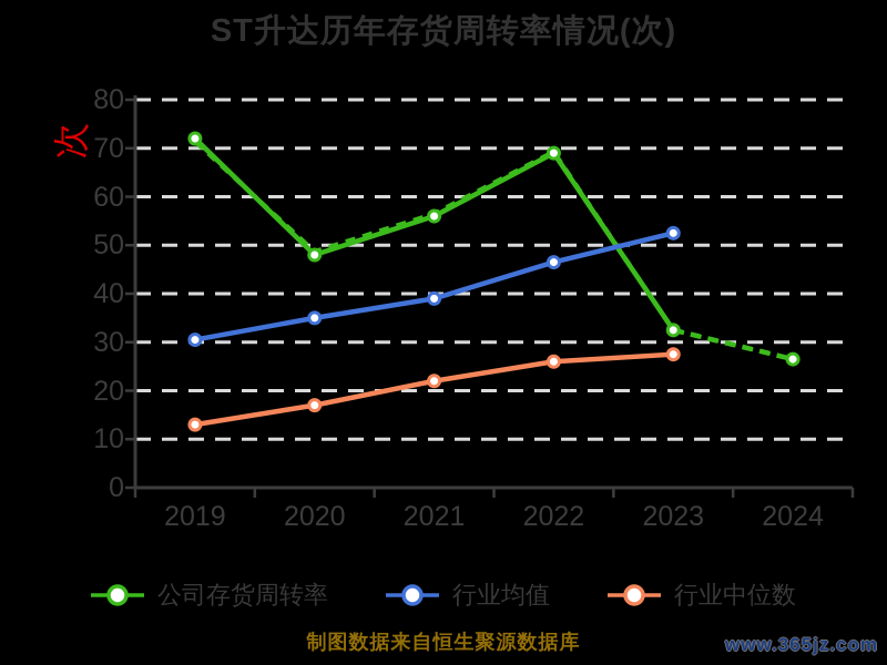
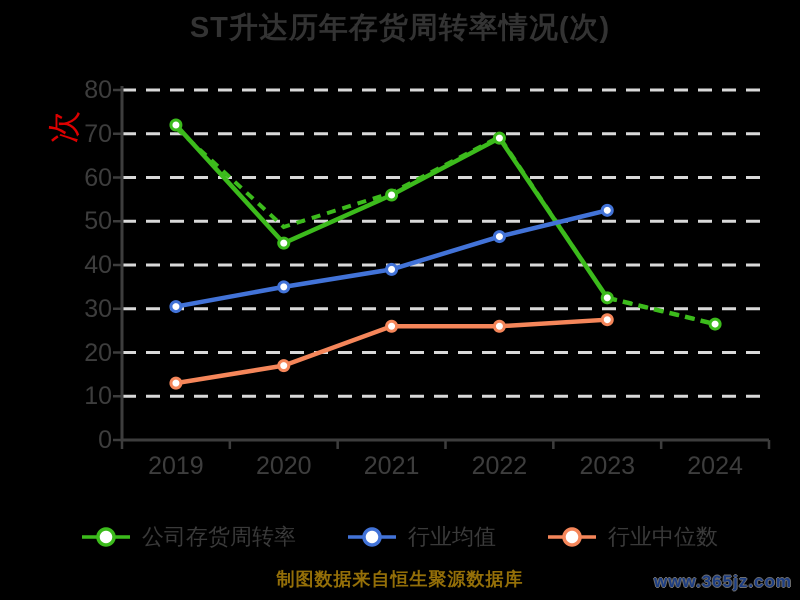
公司存货周转率/2020: 48 -> 45
行业中位数/2021: 22 -> 26
